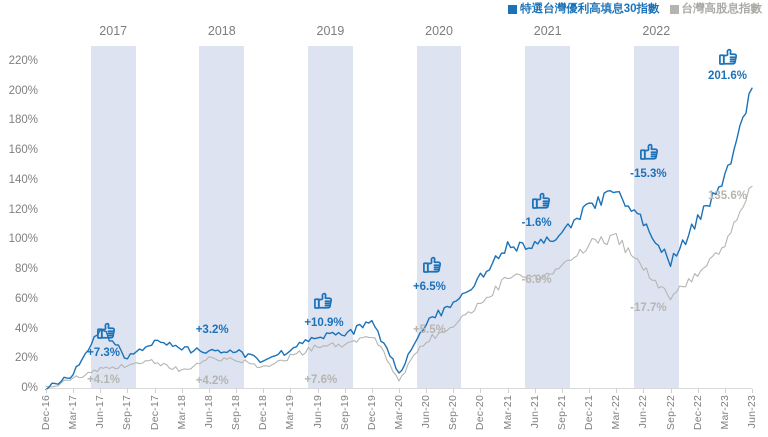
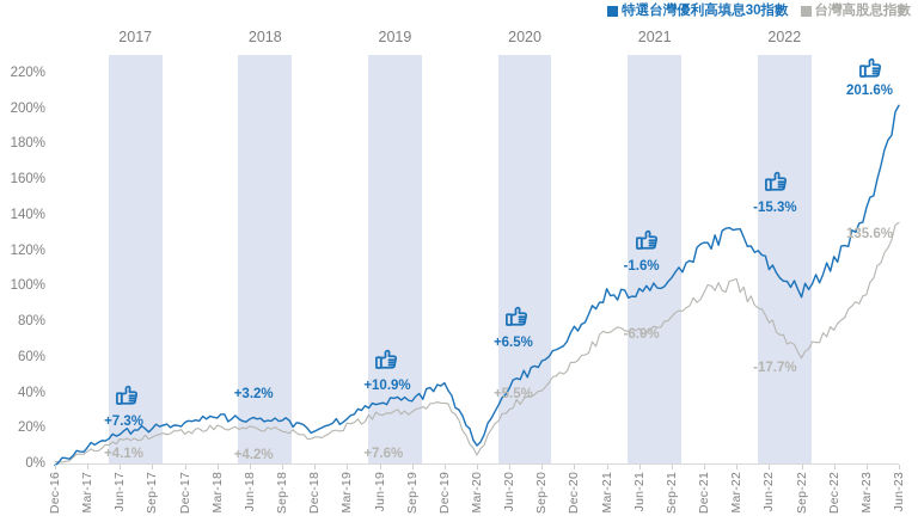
特選台灣優利高填息30指數/Jun-17: 41% -> 18%
特選台灣優利高填息30指數/Dec-17: 32% -> 23%
台灣高股息指數/Mar-18: 12% -> 21%
特選台灣優利高填息30指數/Sep-22: 84% -> 96%
